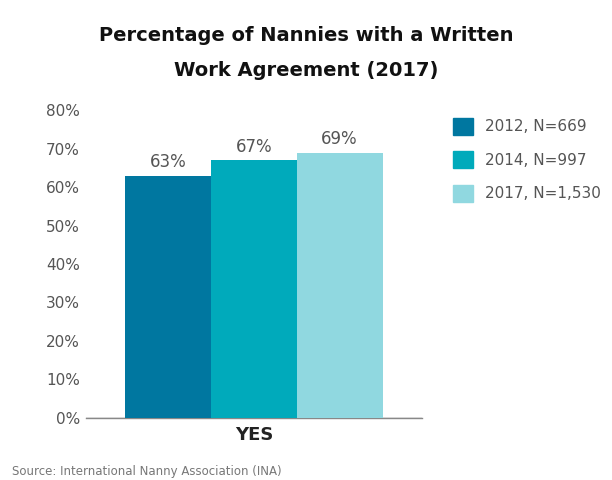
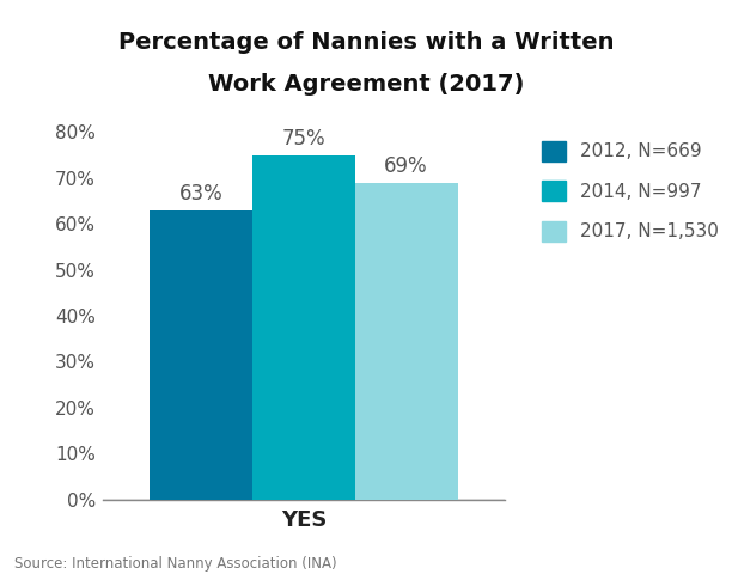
YES: 67% -> 75%
